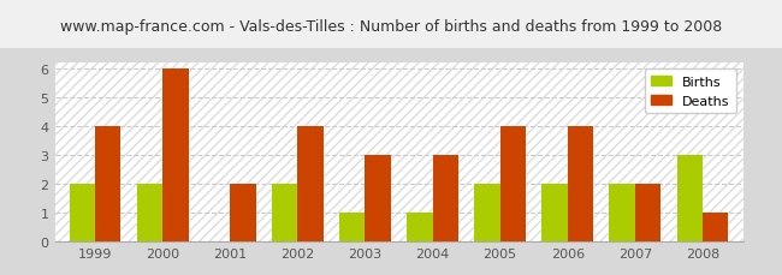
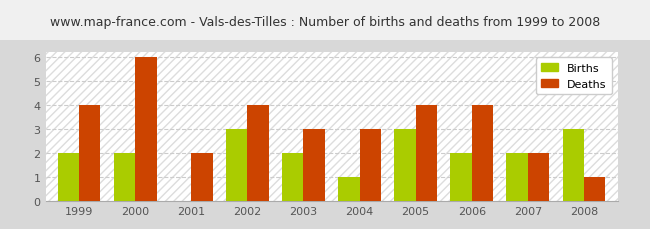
Births/2002: 2 -> 3
Births/2003: 1 -> 2
Births/2005: 2 -> 3
